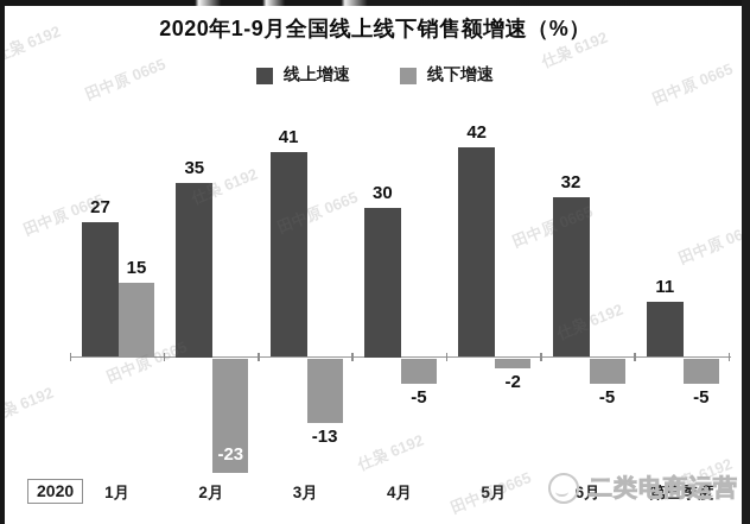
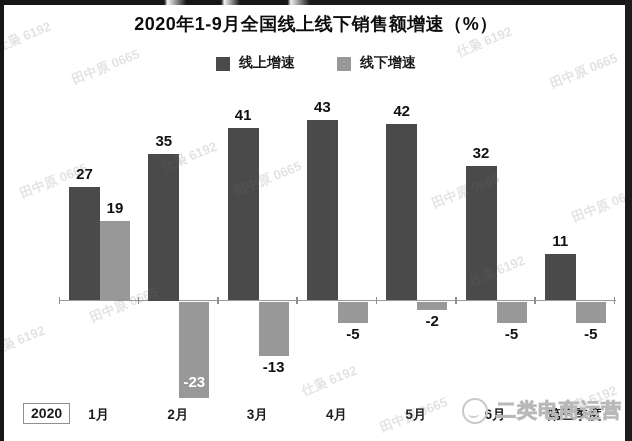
线下增速/1月: 15 -> 19
线上增速/4月: 30 -> 43
